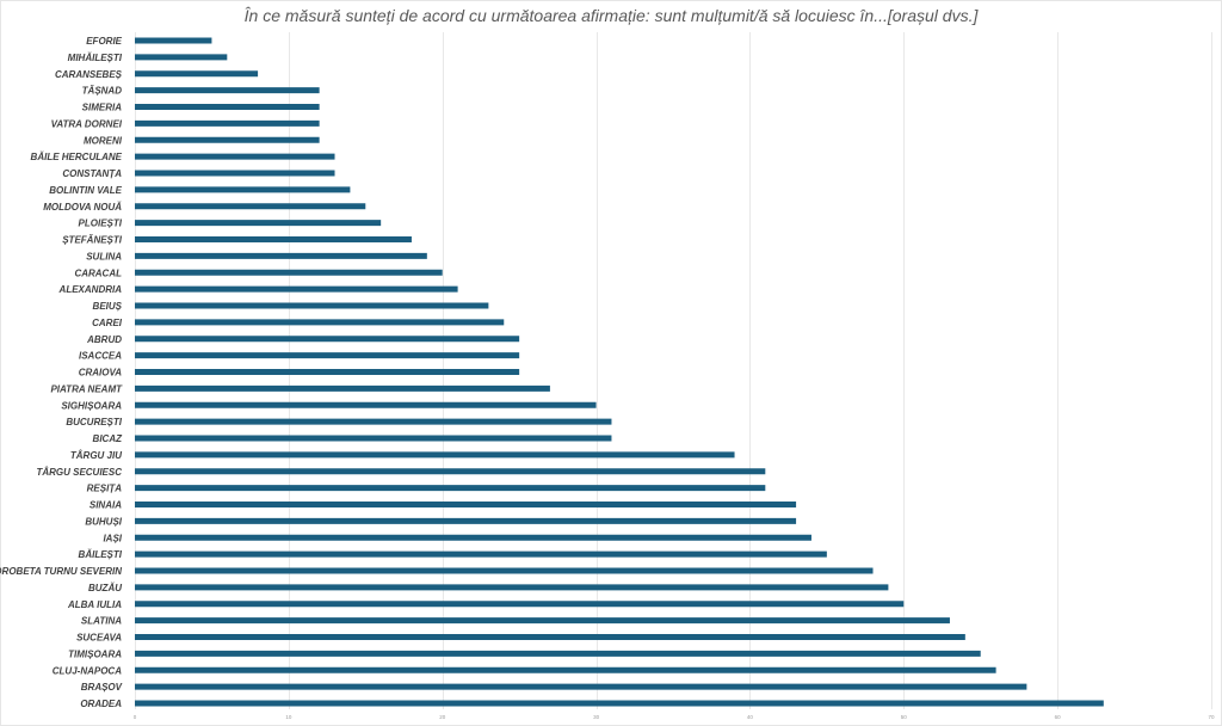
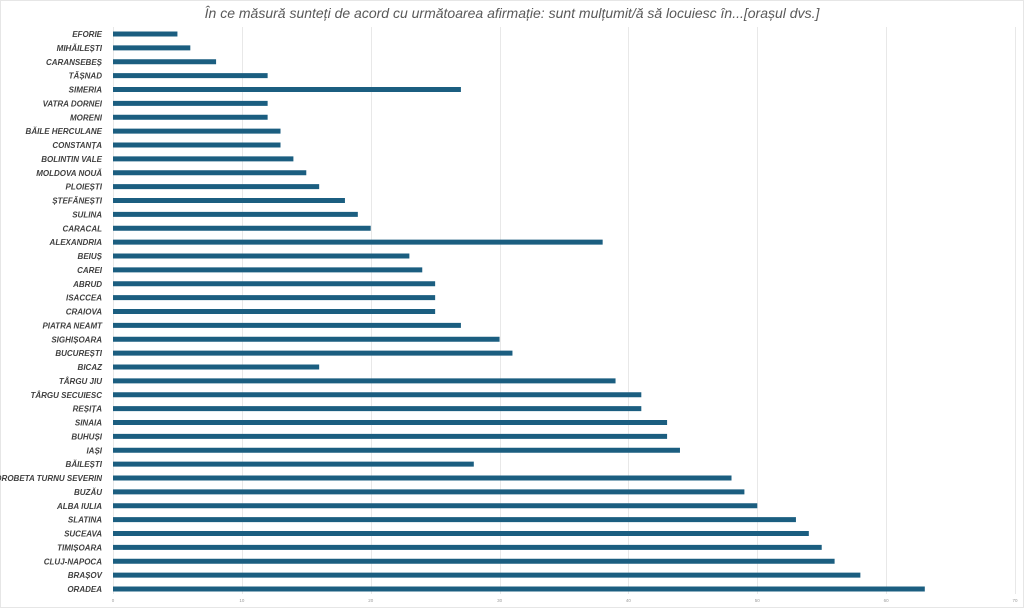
SIMERIA: 12 -> 27
ALEXANDRIA: 21 -> 38
BICAZ: 31 -> 16
BĂILEȘTI: 45 -> 28
